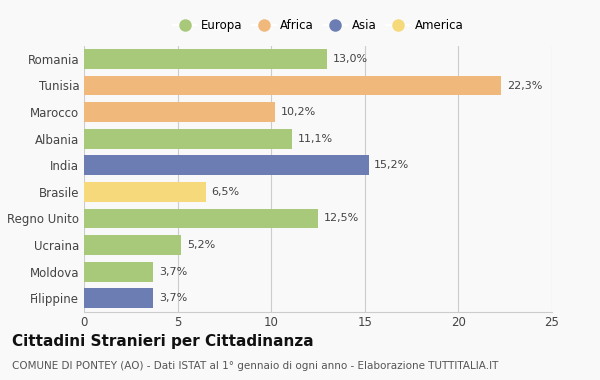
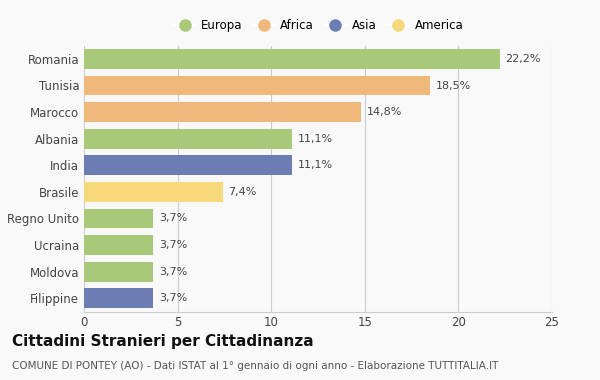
Romania: 13,0% -> 22,2%
Tunisia: 22,3% -> 18,5%
Marocco: 10,2% -> 14,8%
India: 15,2% -> 11,1%
Brasile: 6,5% -> 7,4%
Regno Unito: 12,5% -> 3,7%
Ucraina: 5,2% -> 3,7%
